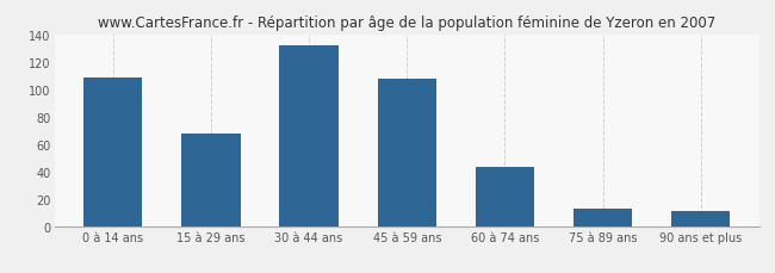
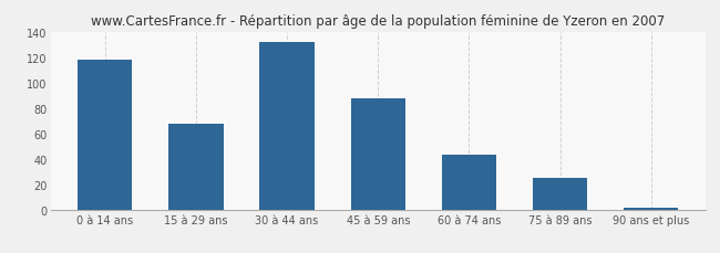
0 à 14 ans: 109 -> 118
45 à 59 ans: 108 -> 88
75 à 89 ans: 13 -> 25
90 ans et plus: 11 -> 2
